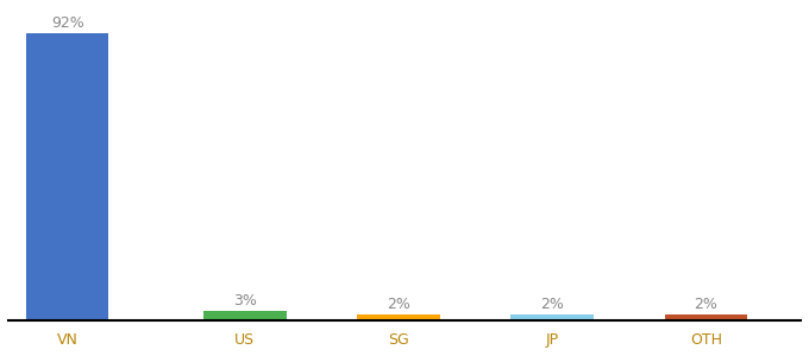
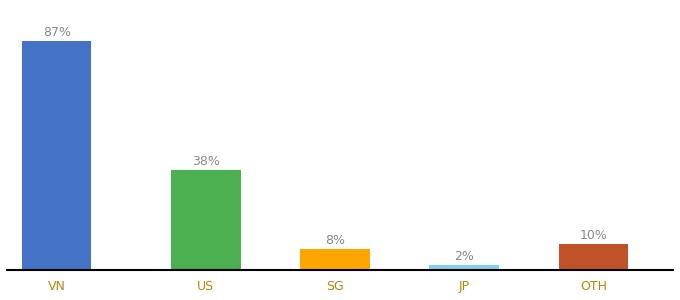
VN: 92% -> 87%
US: 3% -> 38%
SG: 2% -> 8%
OTH: 2% -> 10%
